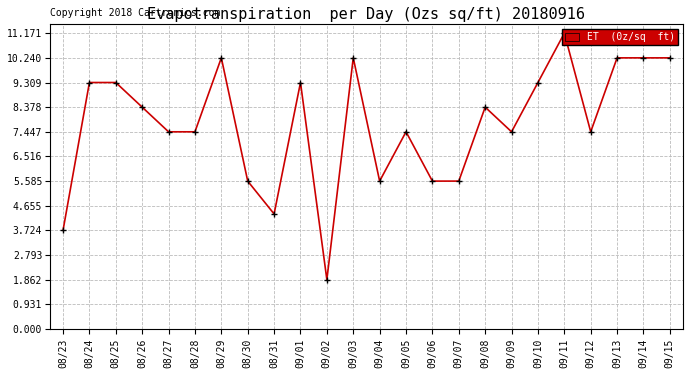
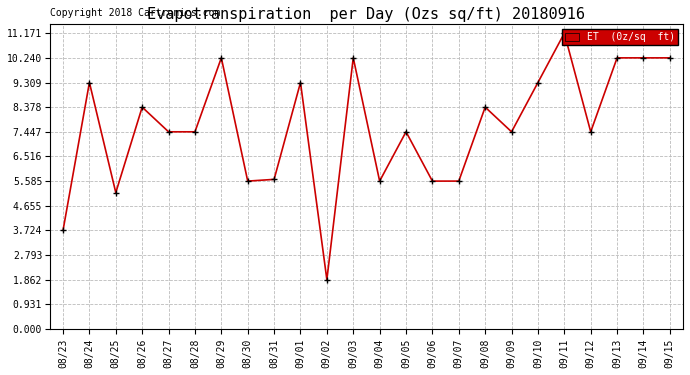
08/25: 9.31 -> 5.15
08/31: 4.34 -> 5.65
